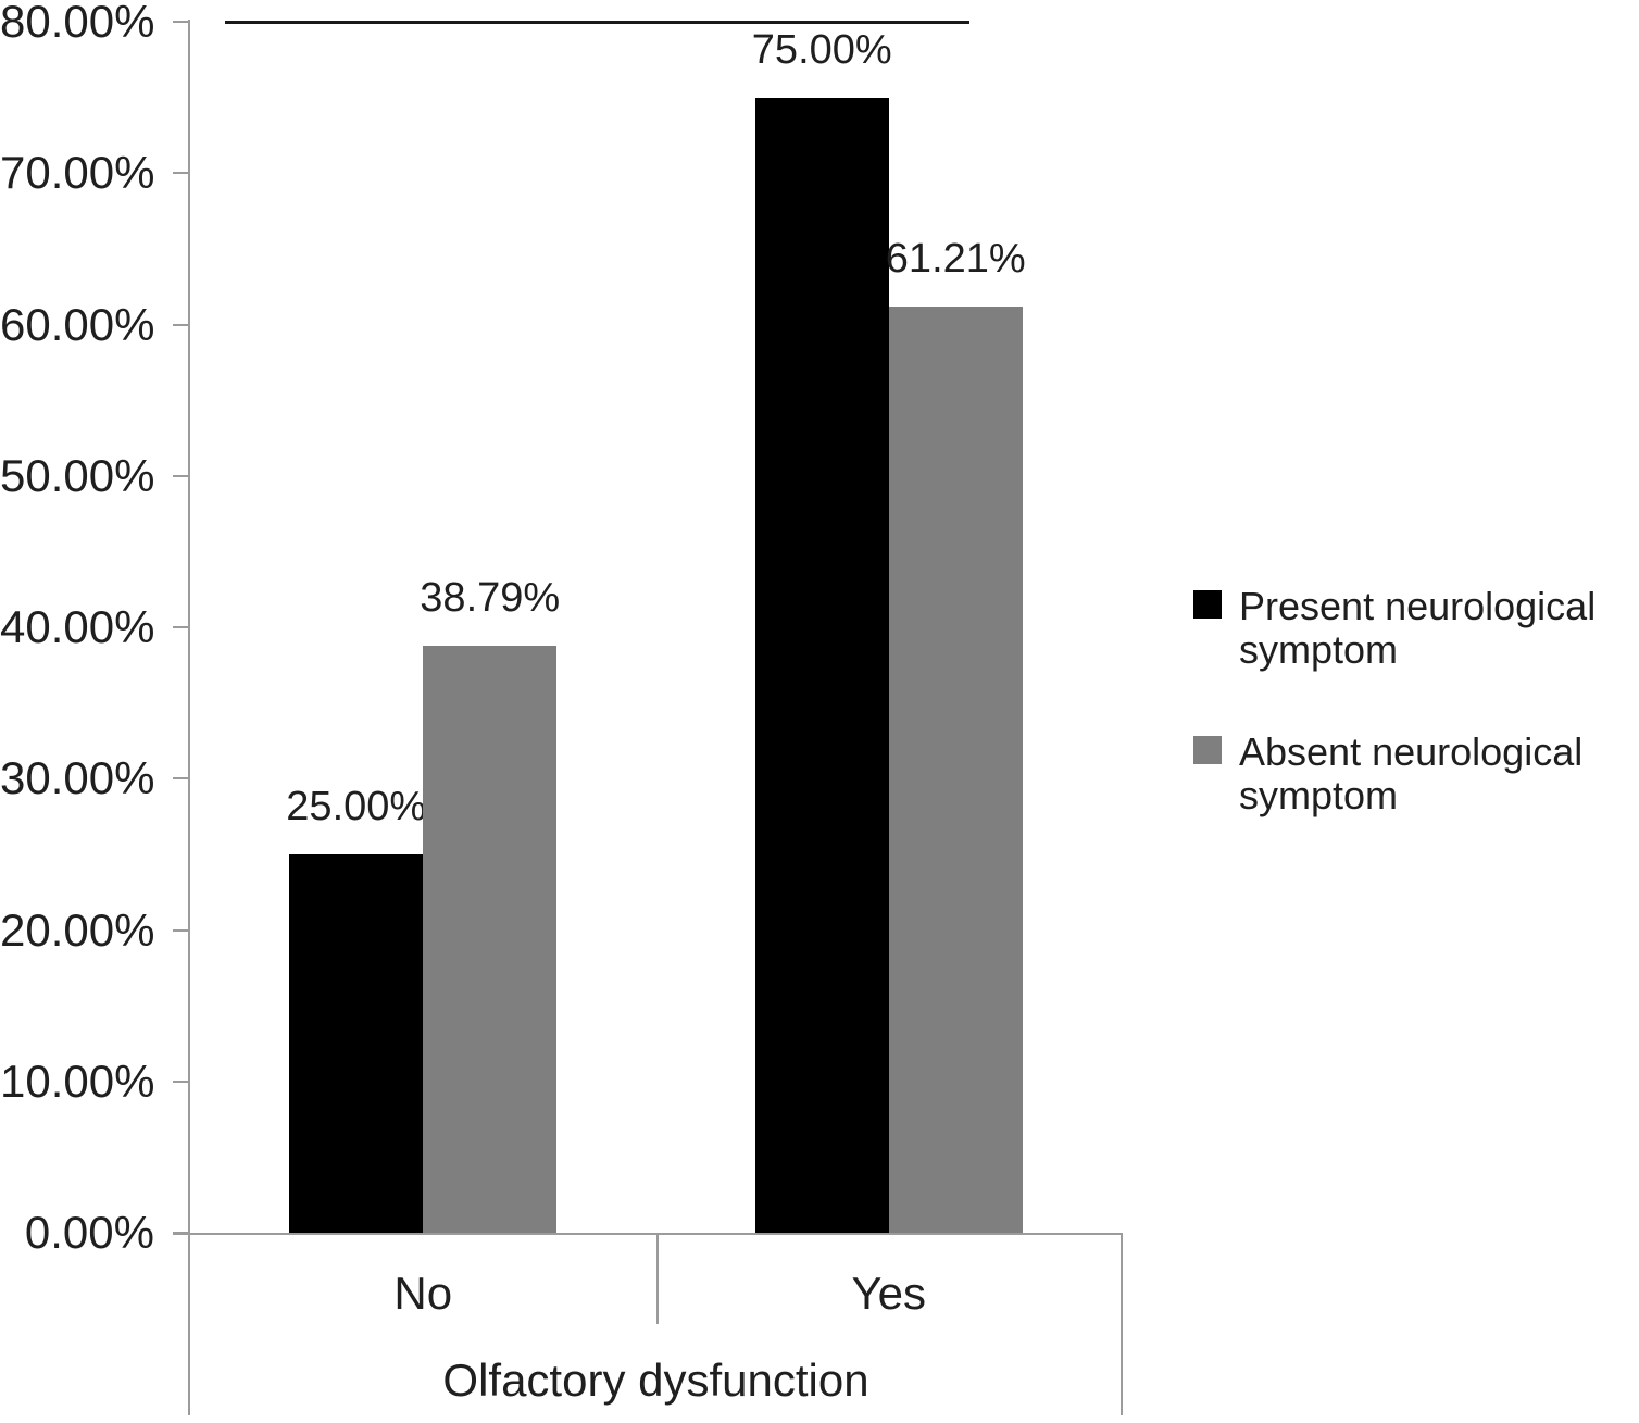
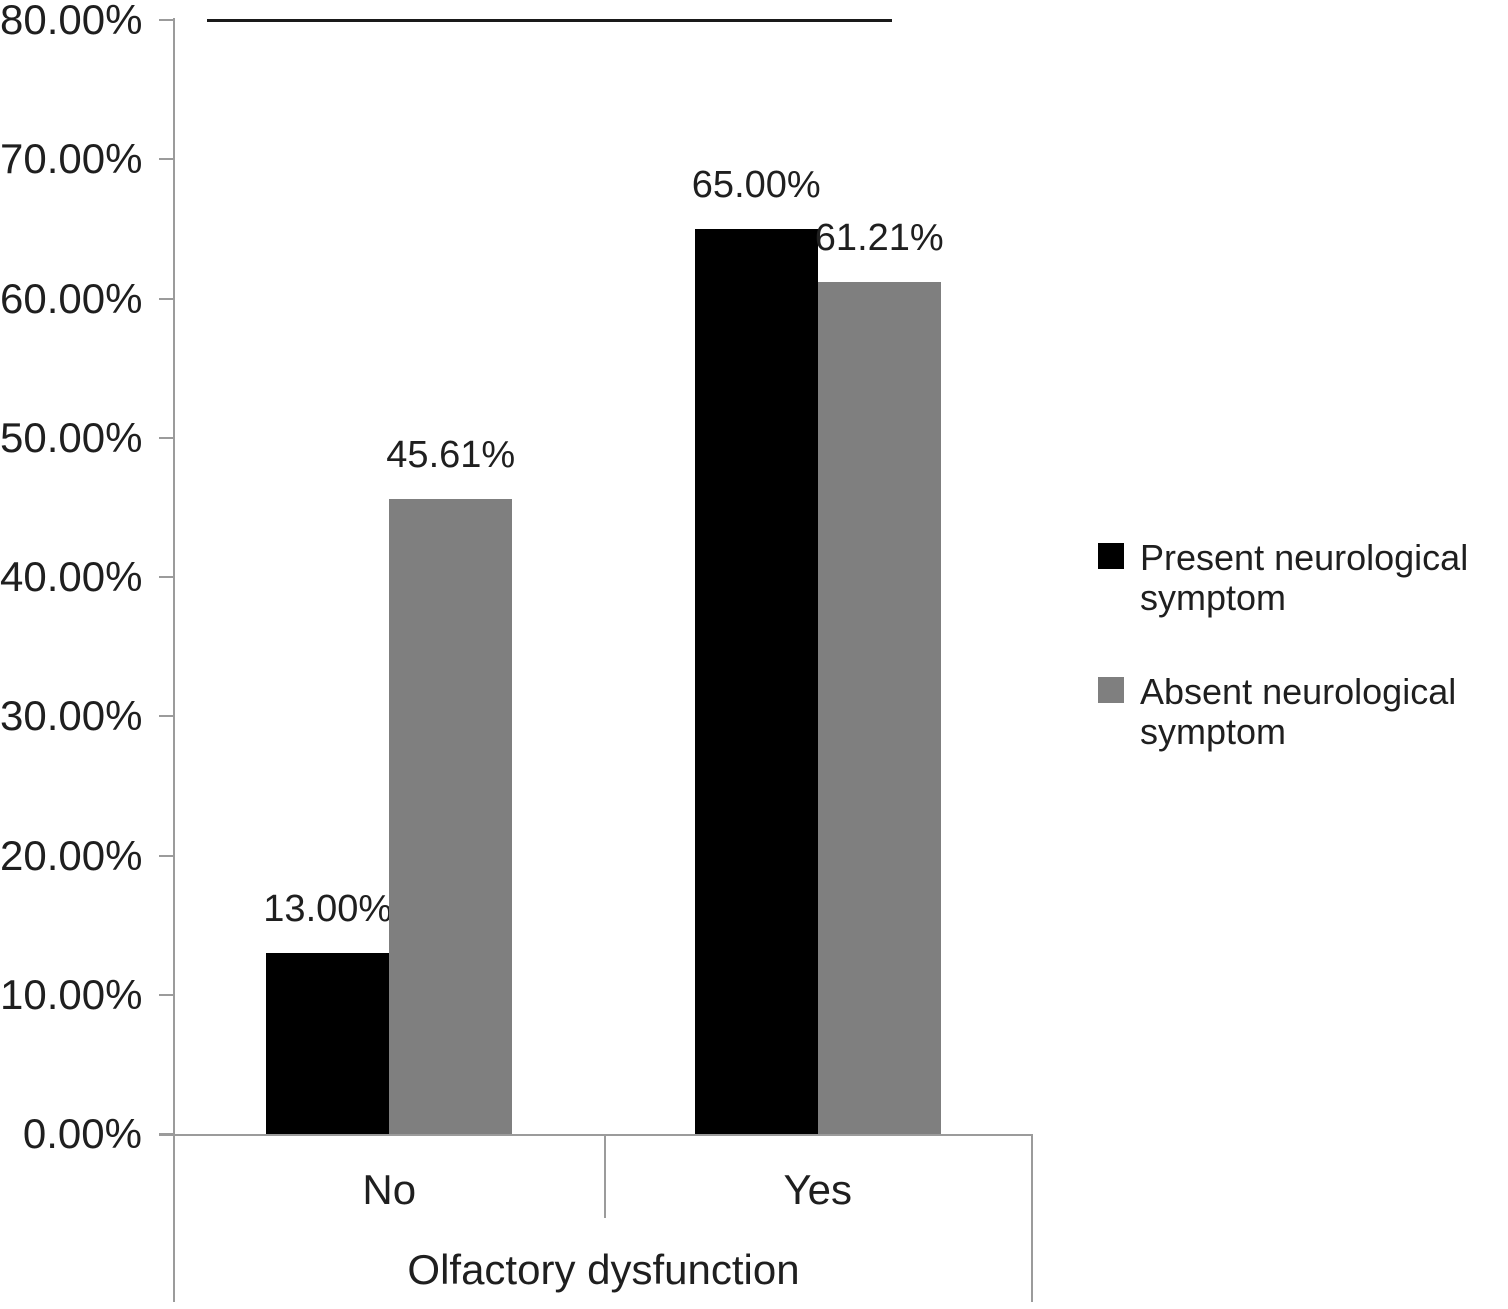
Present neurological symptom/No: 25.00% -> 13.00%
Absent neurological symptom/No: 38.79% -> 45.61%
Present neurological symptom/Yes: 75.00% -> 65.00%
